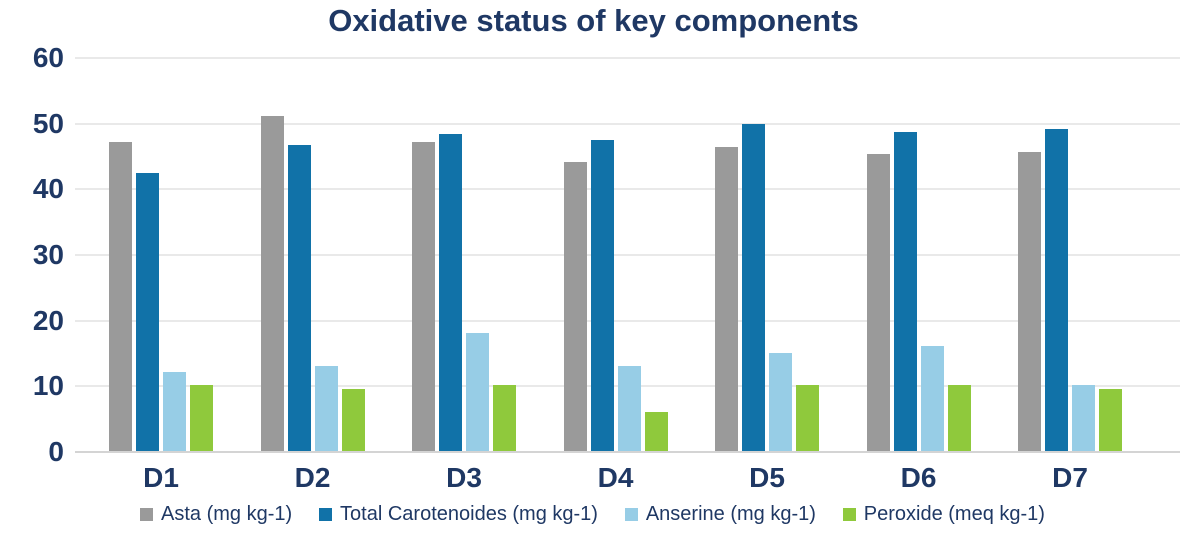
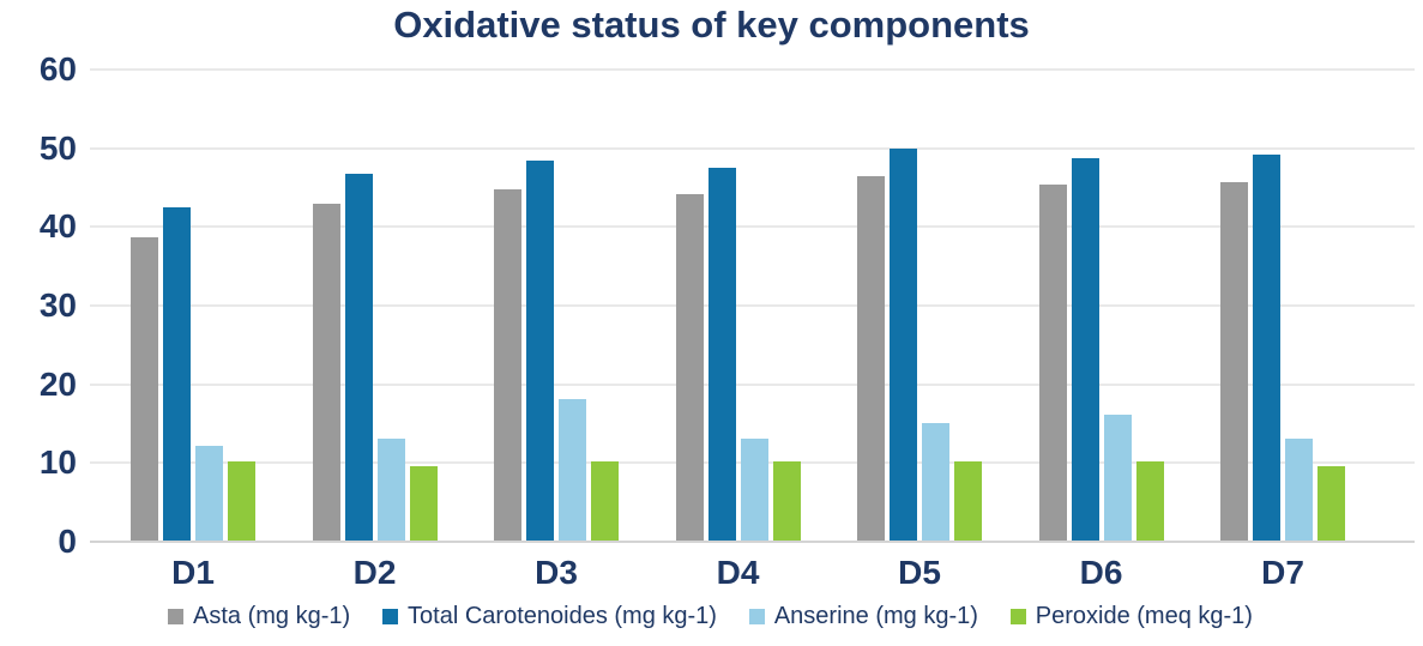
Asta (mg kg-1)/D1: 47 -> 38
Asta (mg kg-1)/D2: 51 -> 43
Asta (mg kg-1)/D3: 47 -> 45
Peroxide (meq kg-1)/D4: 6 -> 10
Anserine (mg kg-1)/D7: 10 -> 13
